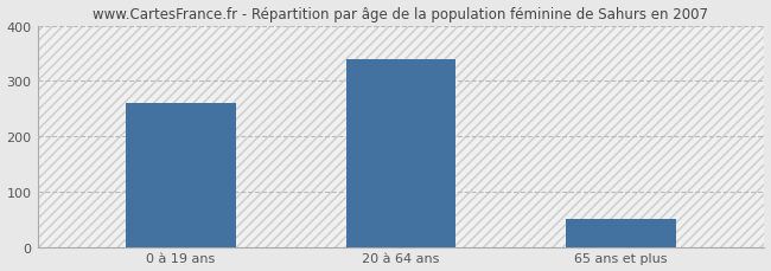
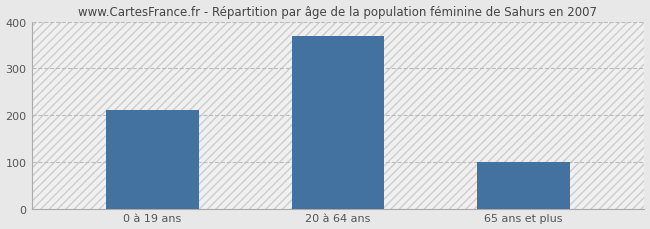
0 à 19 ans: 260 -> 210
20 à 64 ans: 340 -> 370
65 ans et plus: 50 -> 100
